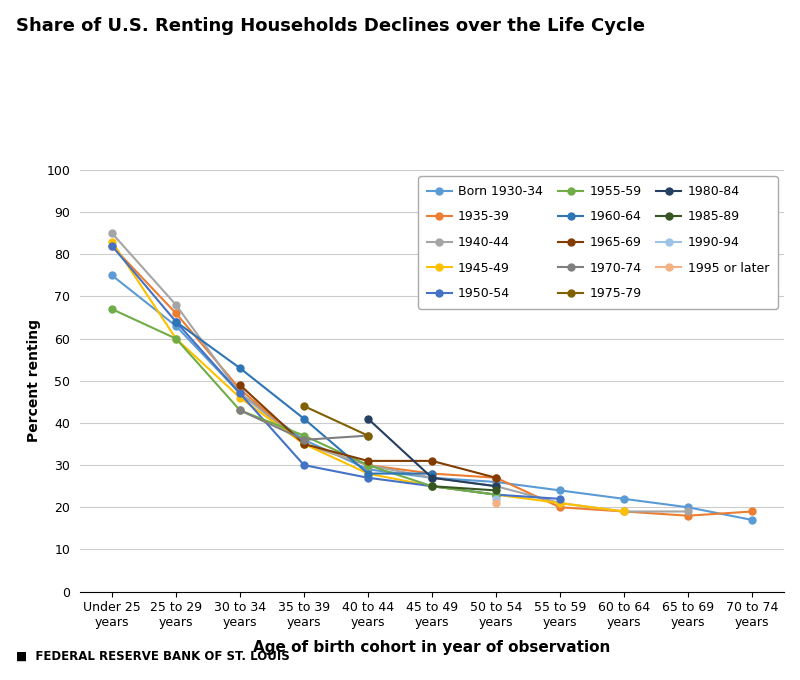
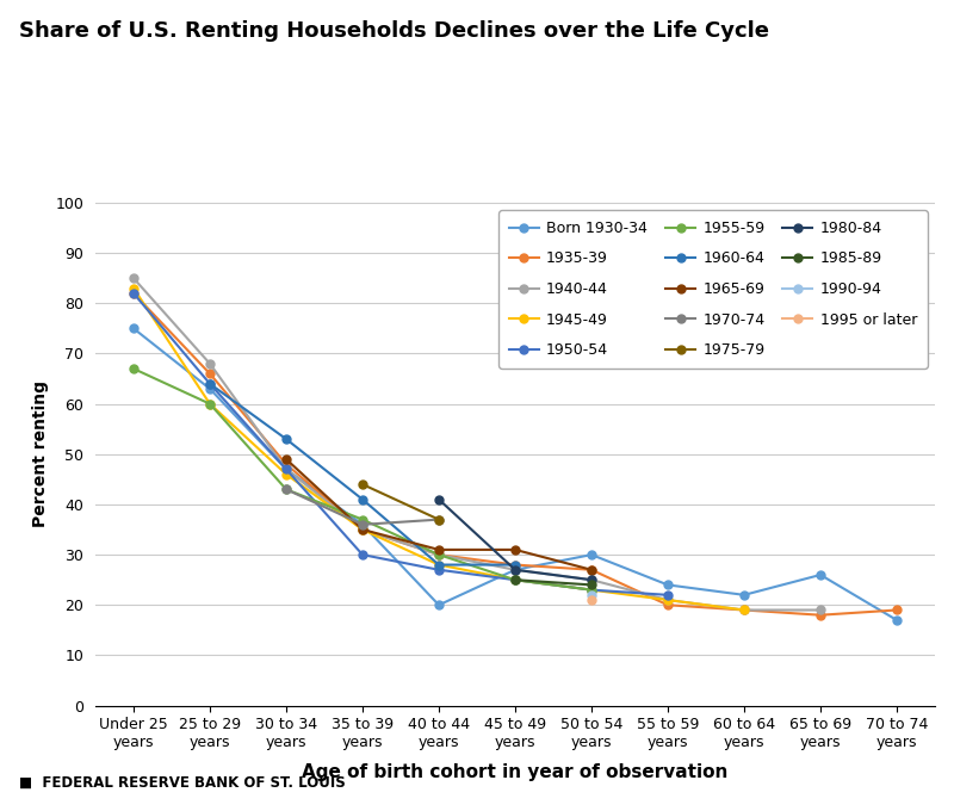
Born 1930-34/40 to 44 years: 29 -> 20
Born 1930-34/50 to 54 years: 26 -> 30
Born 1930-34/65 to 69 years: 20 -> 26
